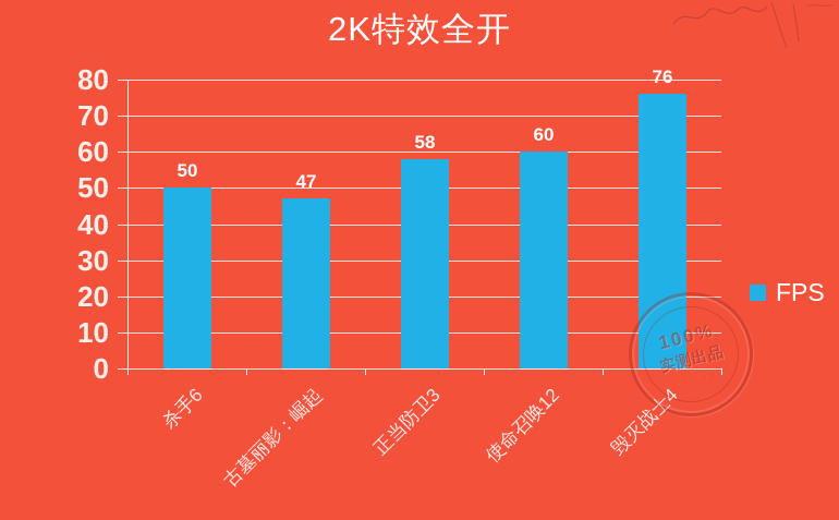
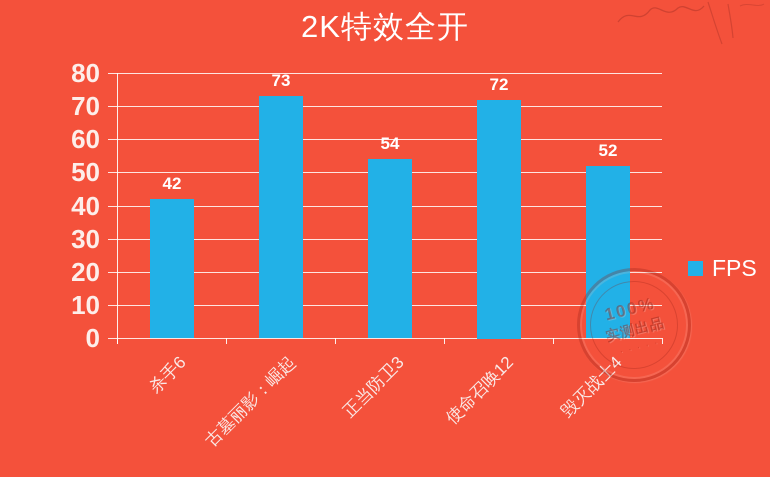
杀手6: 50 -> 42
古墓丽影：崛起: 47 -> 73
正当防卫3: 58 -> 54
使命召唤12: 60 -> 72
毁灭战士4: 76 -> 52
